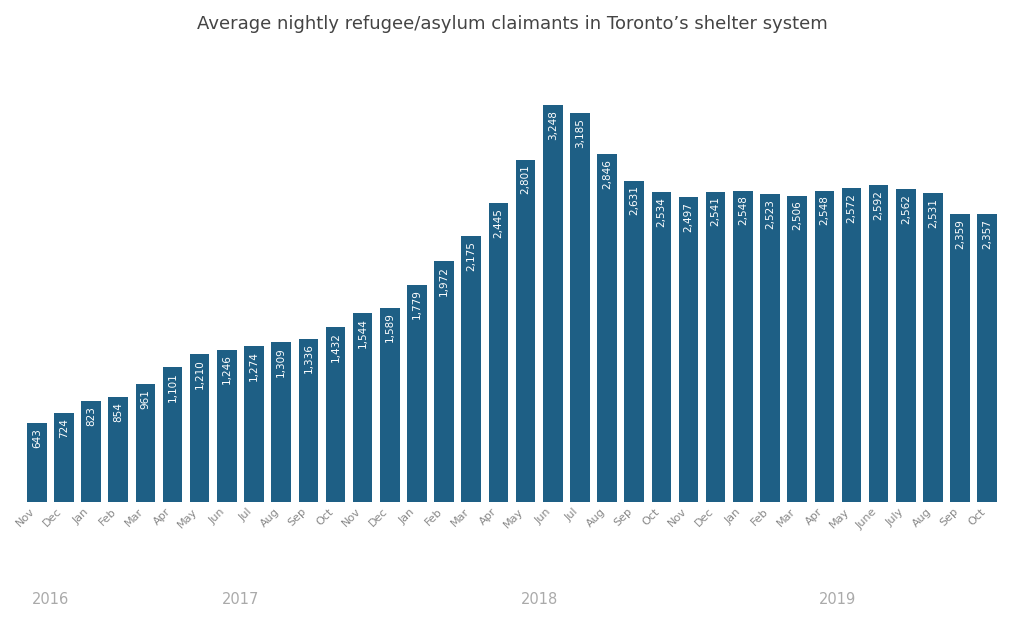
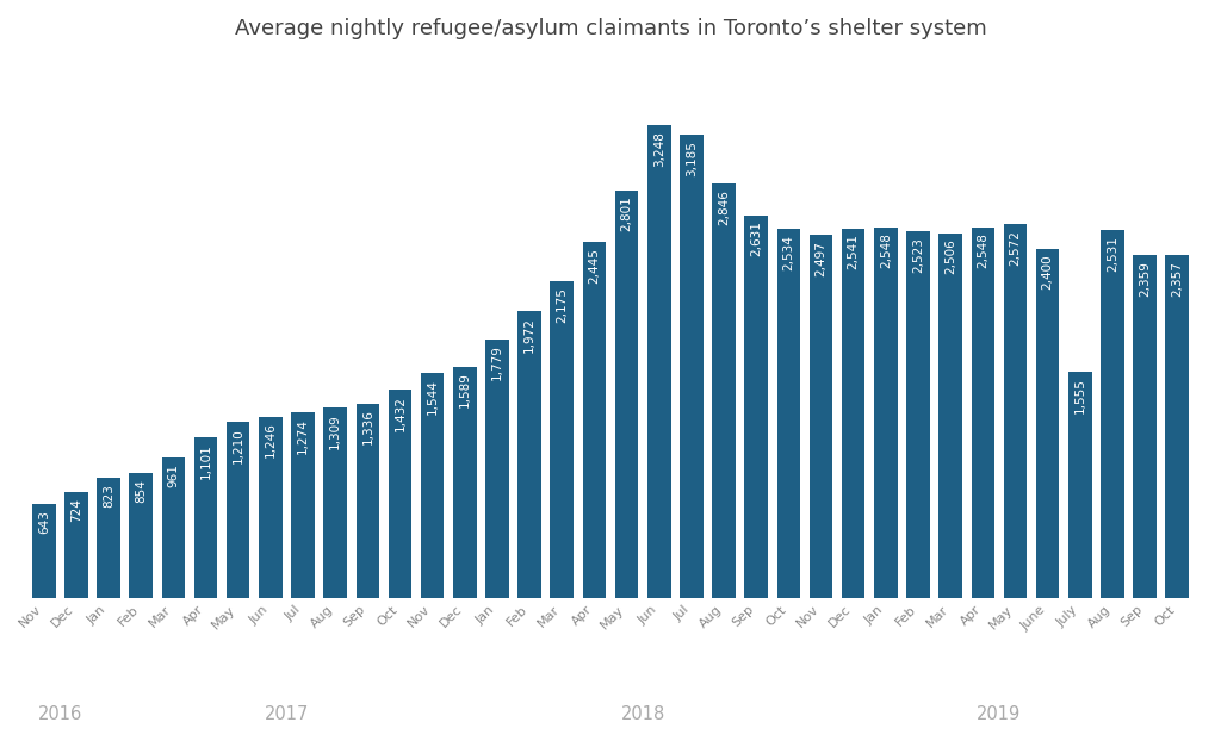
June: 2,592 -> 2,400
July: 2,562 -> 1,555
